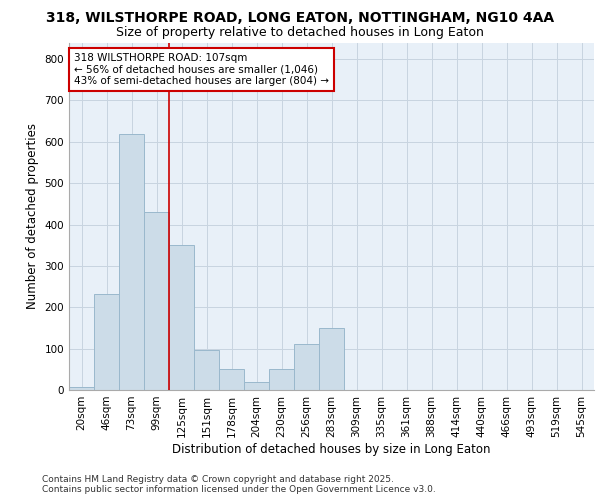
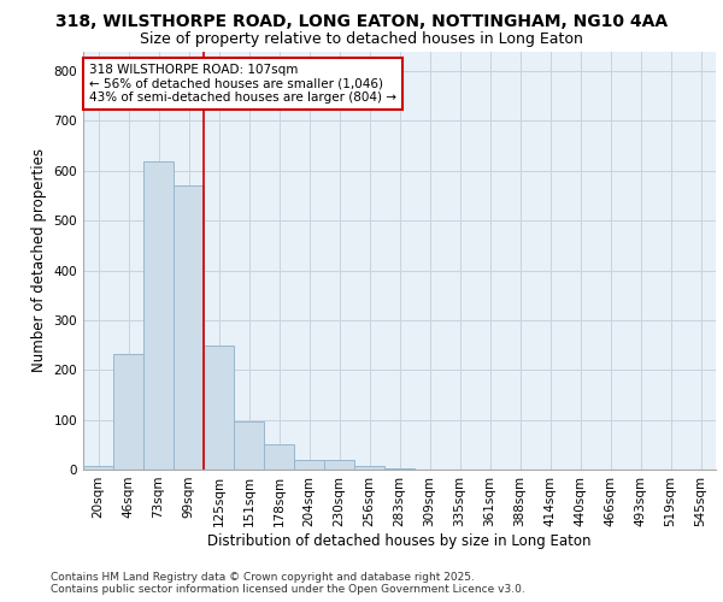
99sqm: 430 -> 570
125sqm: 350 -> 250
230sqm: 50 -> 20
256sqm: 110 -> 8
283sqm: 150 -> 3
